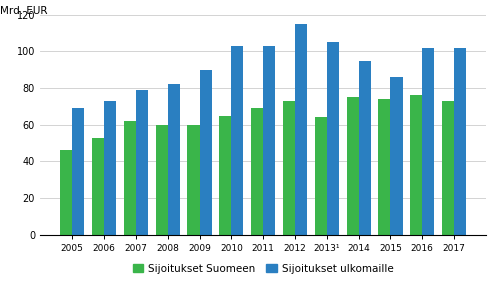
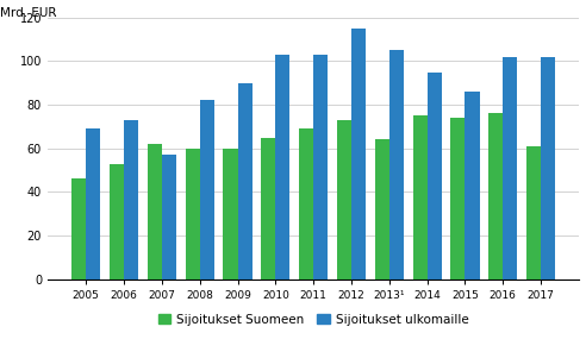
Sijoitukset ulkomaille/2007: 79 -> 57
Sijoitukset Suomeen/2017: 73 -> 61
